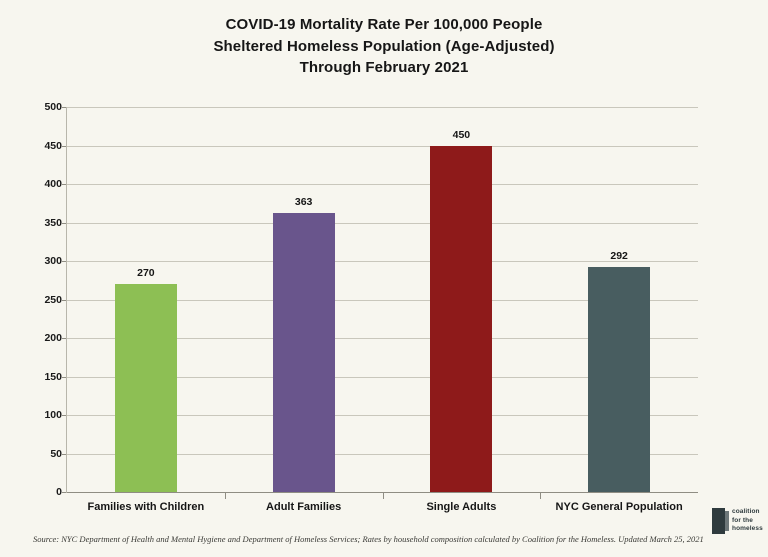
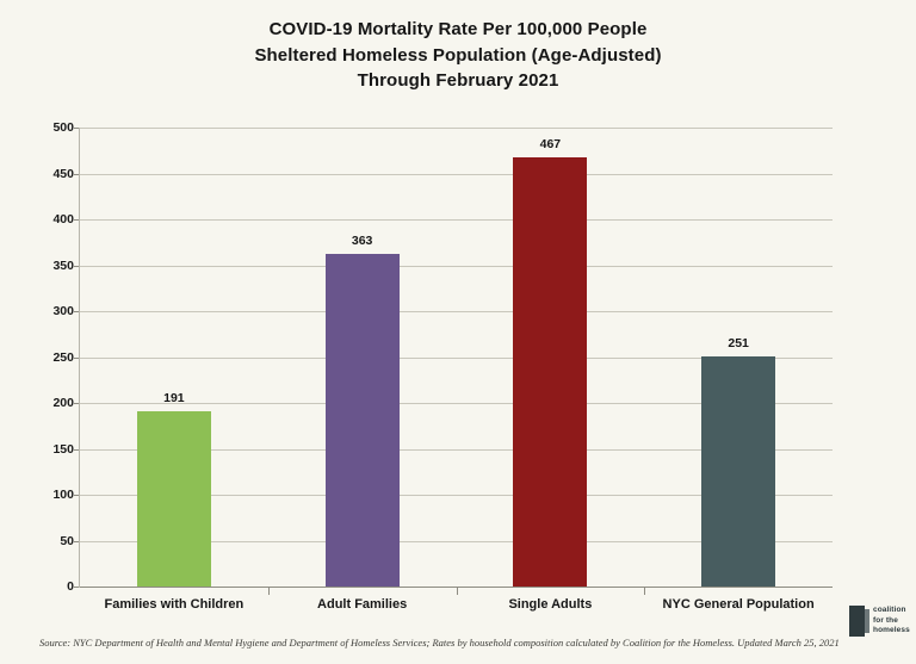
Families with Children: 270 -> 191
Single Adults: 450 -> 467
NYC General Population: 292 -> 251
